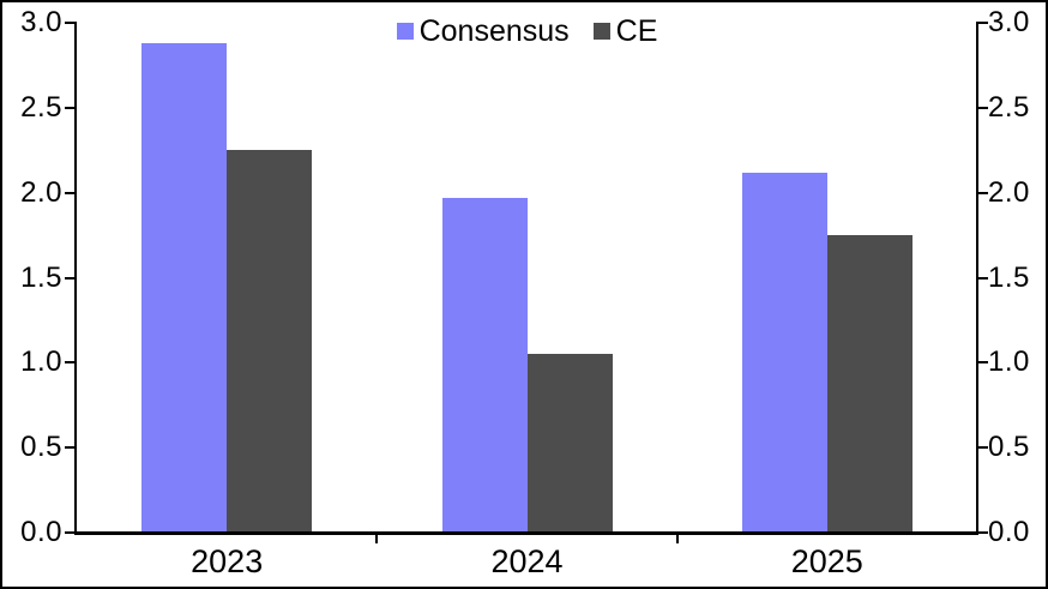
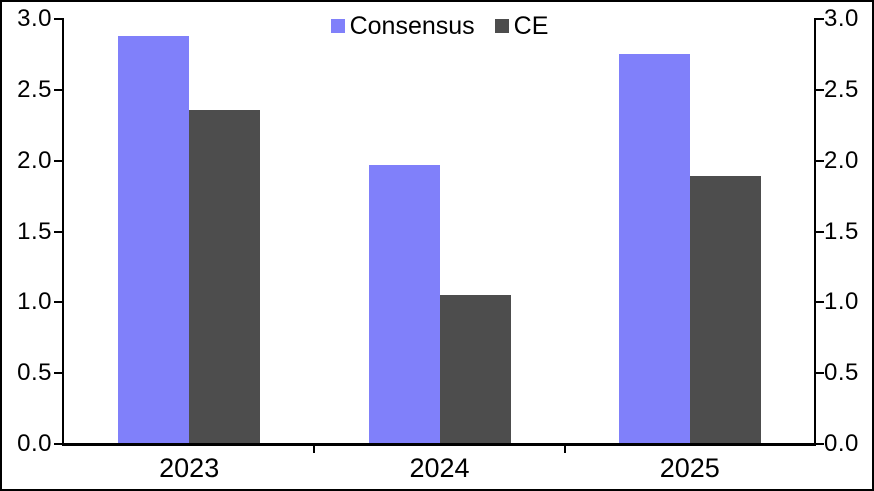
CE/2023: 2.25 -> 2.36
Consensus/2025: 2.12 -> 2.75
CE/2025: 1.75 -> 1.89
